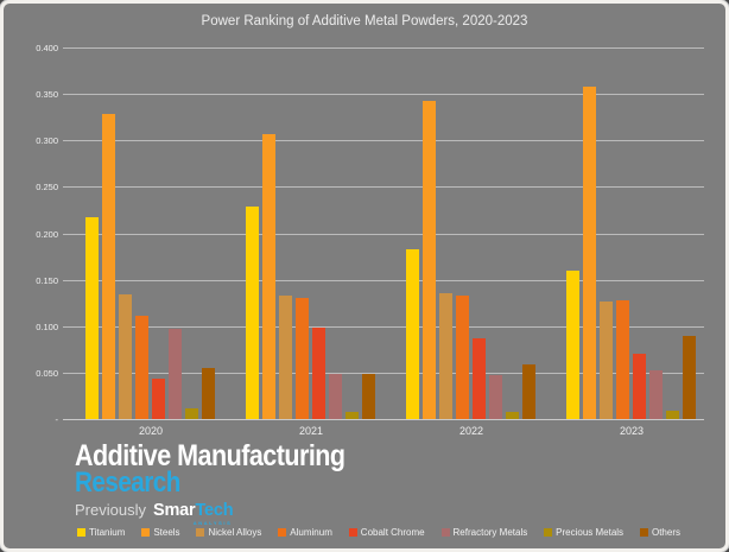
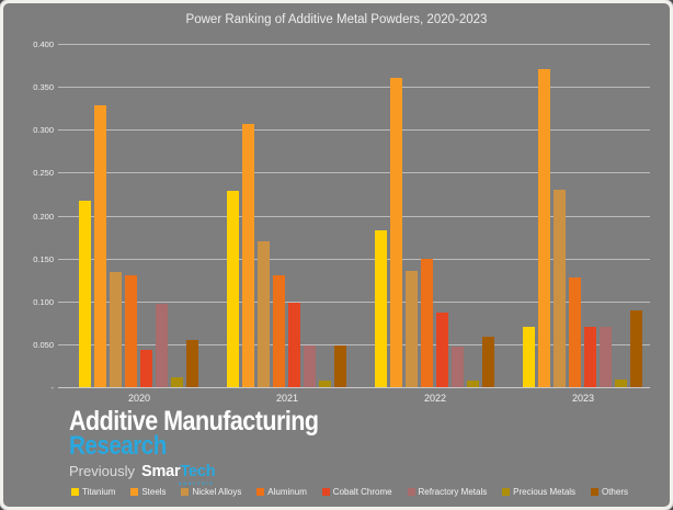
Aluminum/2020: 0.11 -> 0.13
Nickel Alloys/2021: 0.13 -> 0.17
Steels/2022: 0.34 -> 0.36
Aluminum/2022: 0.13 -> 0.15
Titanium/2023: 0.16 -> 0.07
Steels/2023: 0.36 -> 0.37
Nickel Alloys/2023: 0.13 -> 0.23
Refractory Metals/2023: 0.05 -> 0.07
